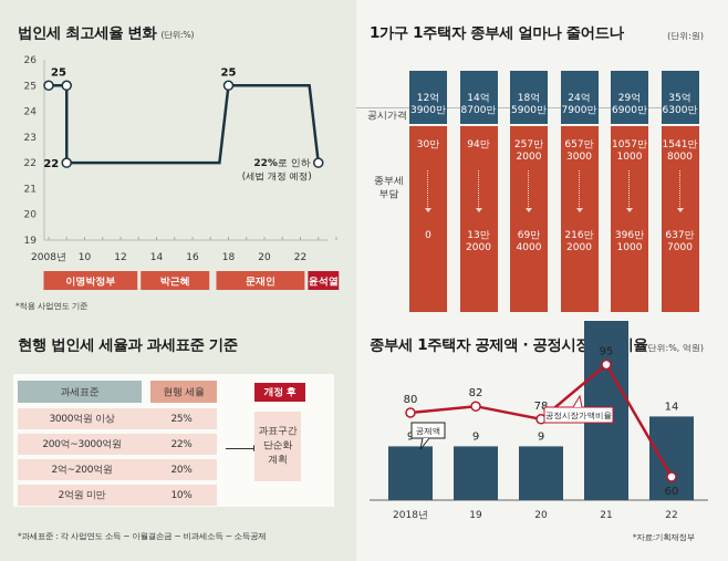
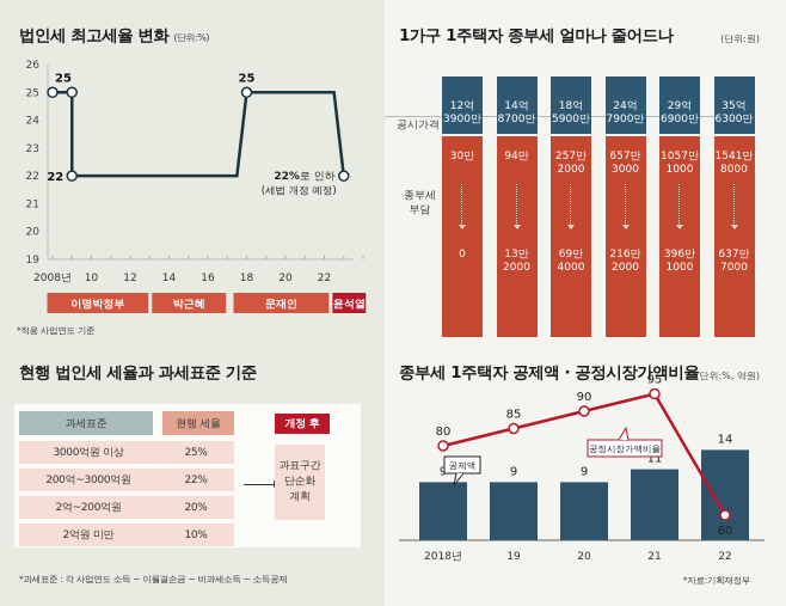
종부세 1주택자 공제액 · 공정시장가액비율/공정시장가액비율/19: 82 -> 85
종부세 1주택자 공제액 · 공정시장가액비율/공정시장가액비율/20: 78 -> 90
종부세 1주택자 공제액 · 공정시장가액비율/공제액/21: 32 -> 11
